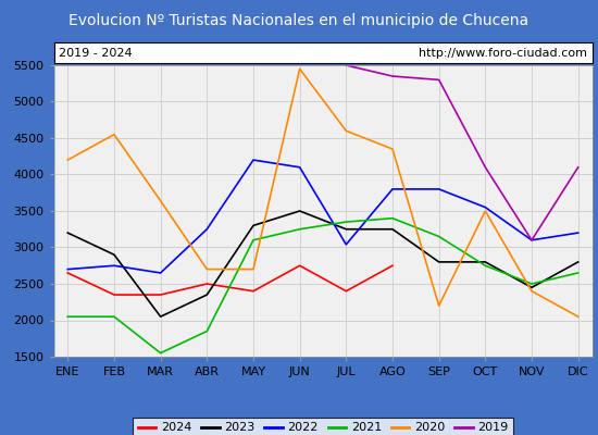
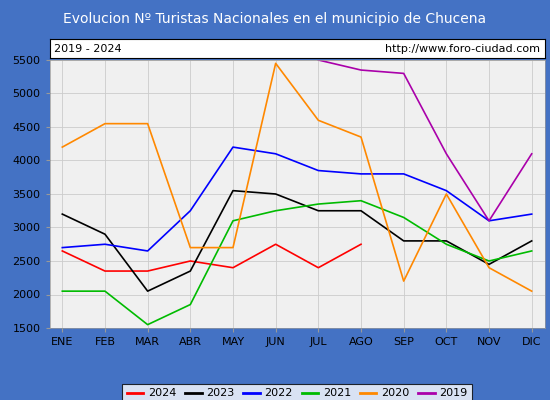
2020/MAR: 3640 -> 4550
2023/MAY: 3300 -> 3550
2022/JUL: 3040 -> 3850
